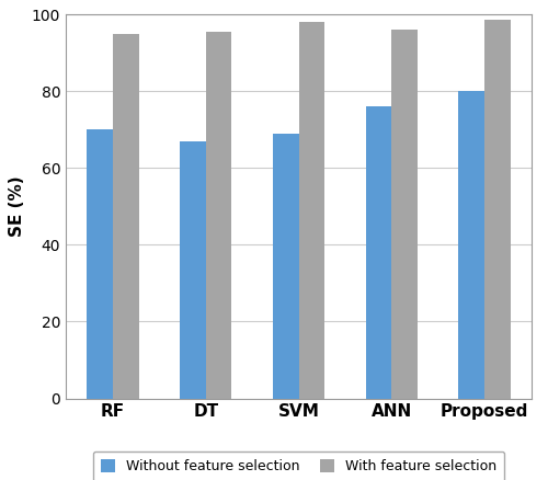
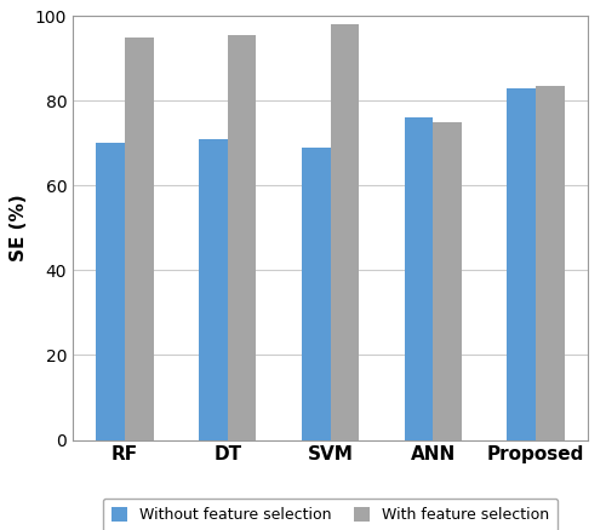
Without feature selection/DT: 67 -> 71
With feature selection/ANN: 96.0 -> 75.0
Without feature selection/Proposed: 80 -> 83
With feature selection/Proposed: 98.5 -> 83.5
